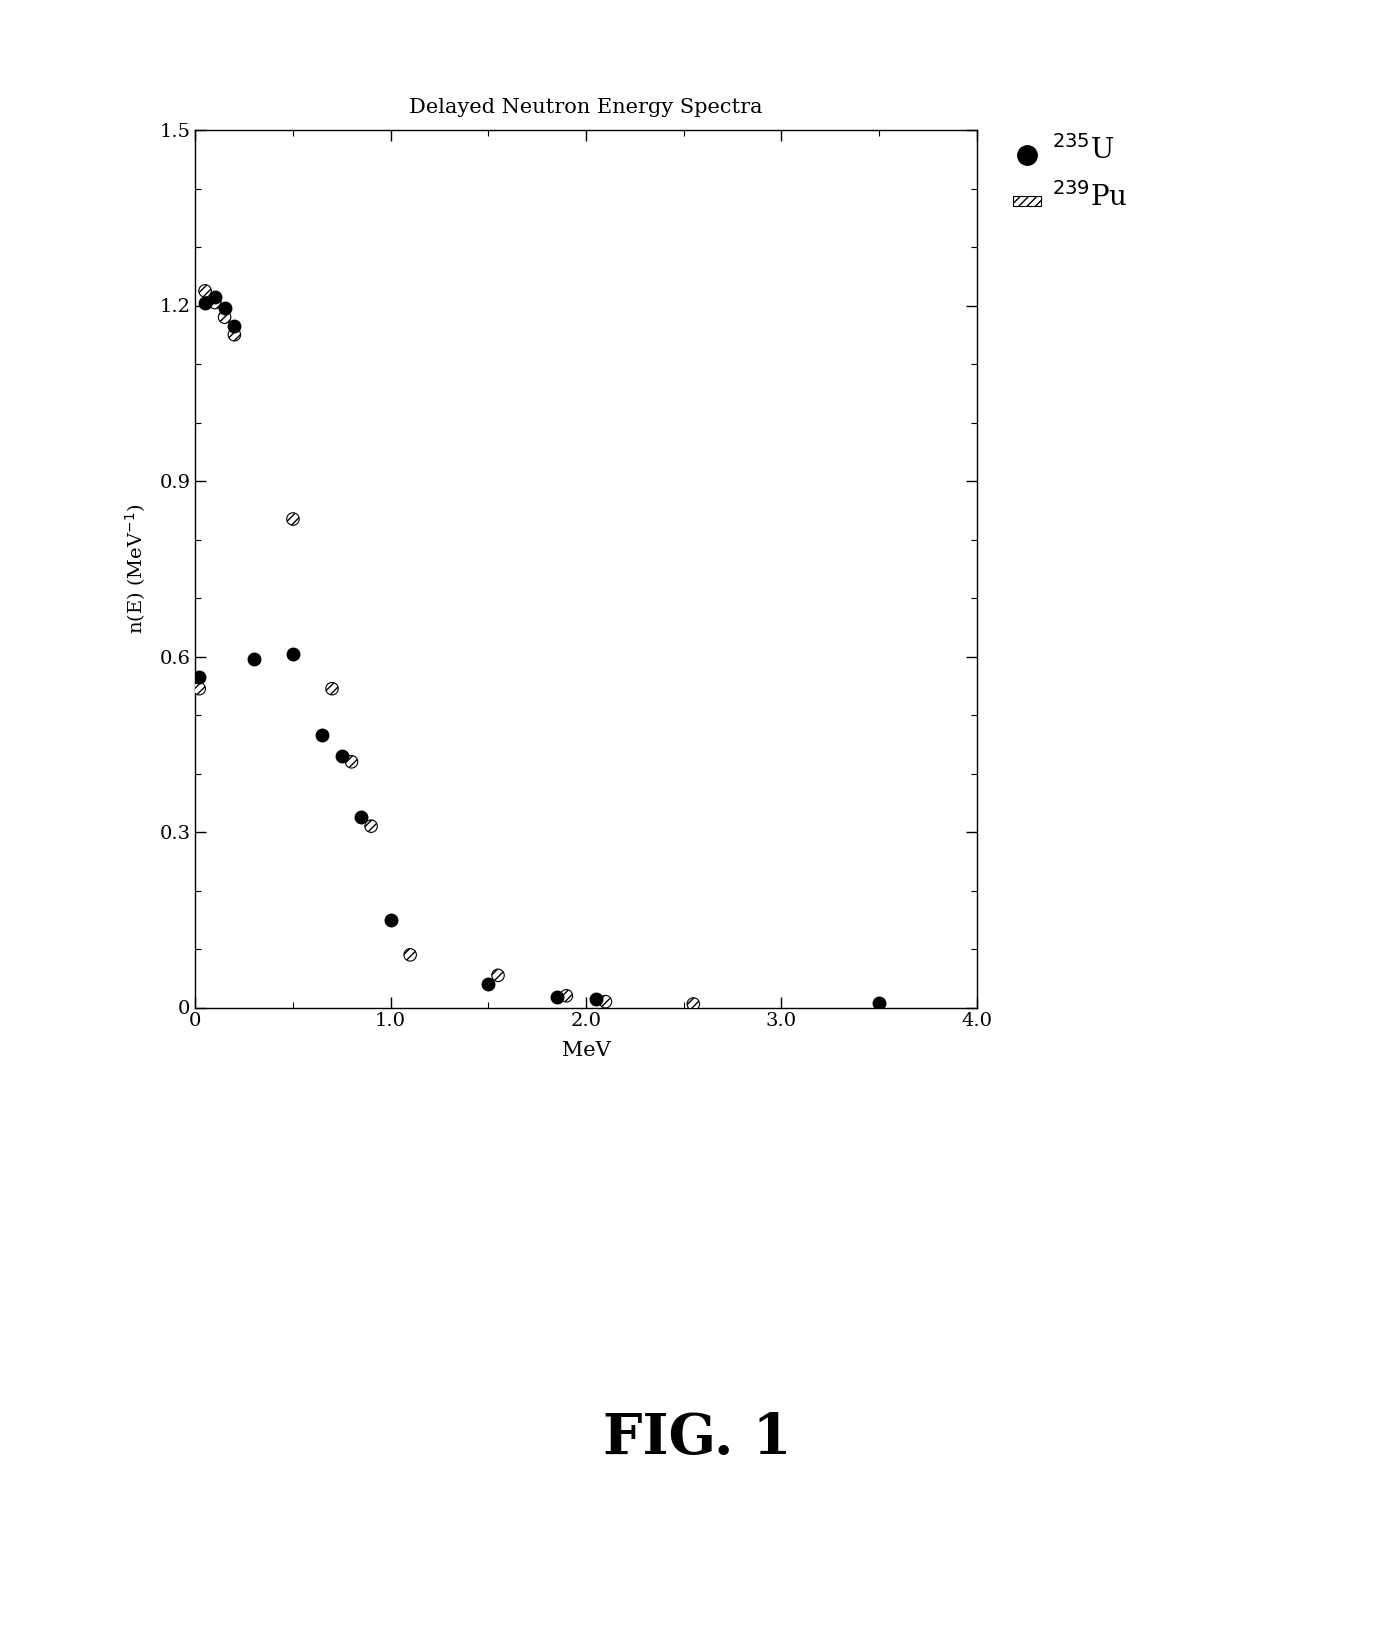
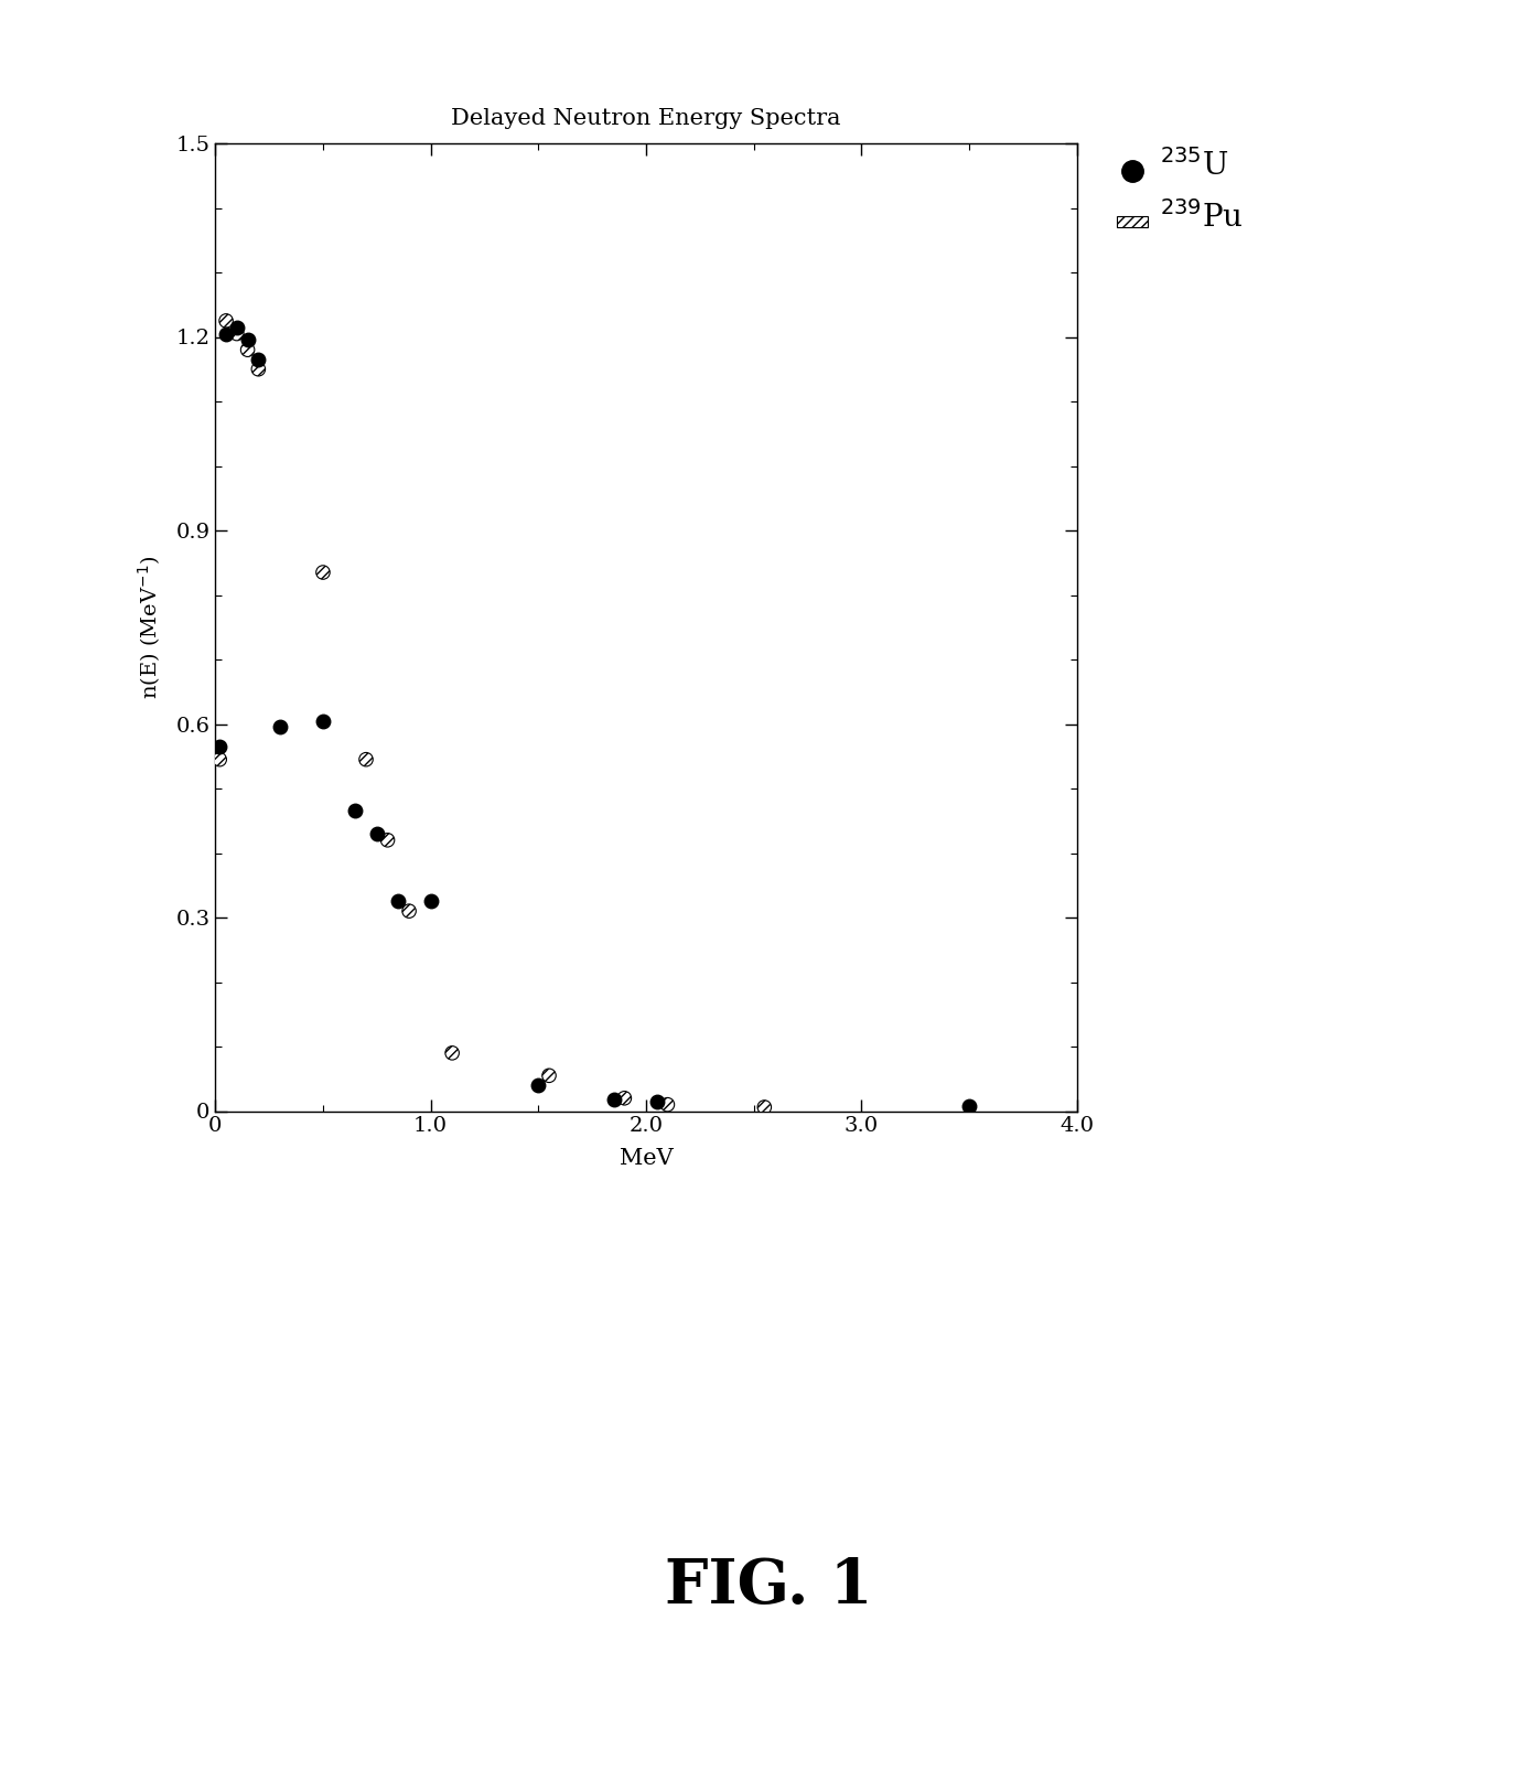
1.0: 0.150 -> 0.326
